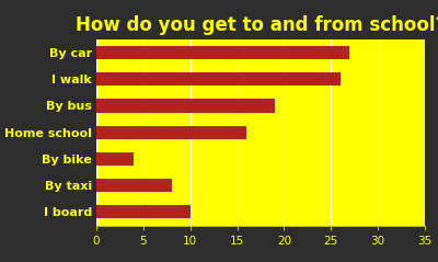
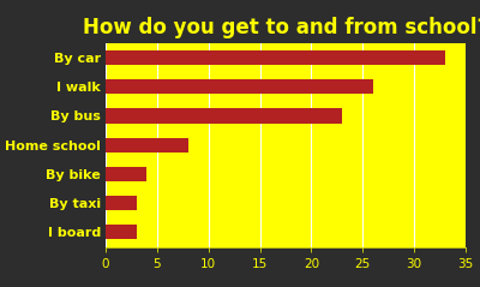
By car: 27 -> 33
By bus: 19 -> 23
Home school: 16 -> 8
By taxi: 8 -> 3
I board: 10 -> 3
